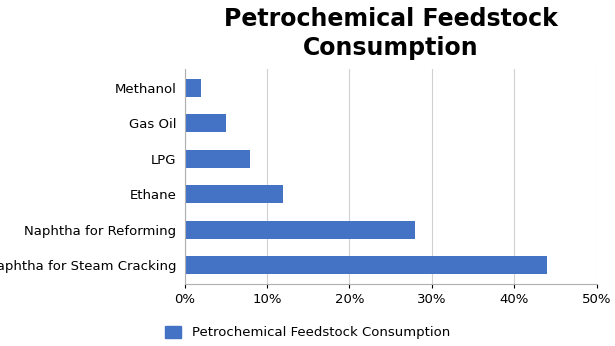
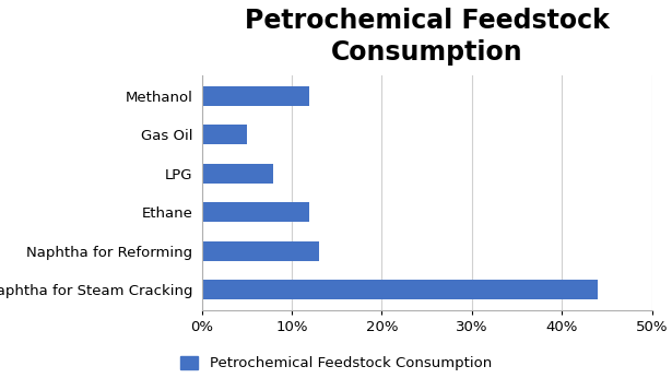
Methanol: 2% -> 12%
Naphtha for Reforming: 28% -> 13%
